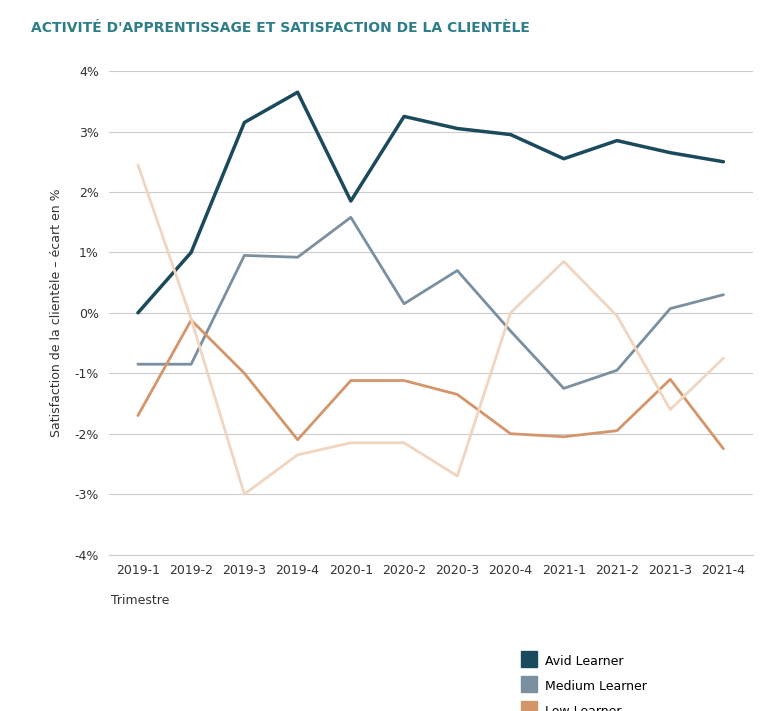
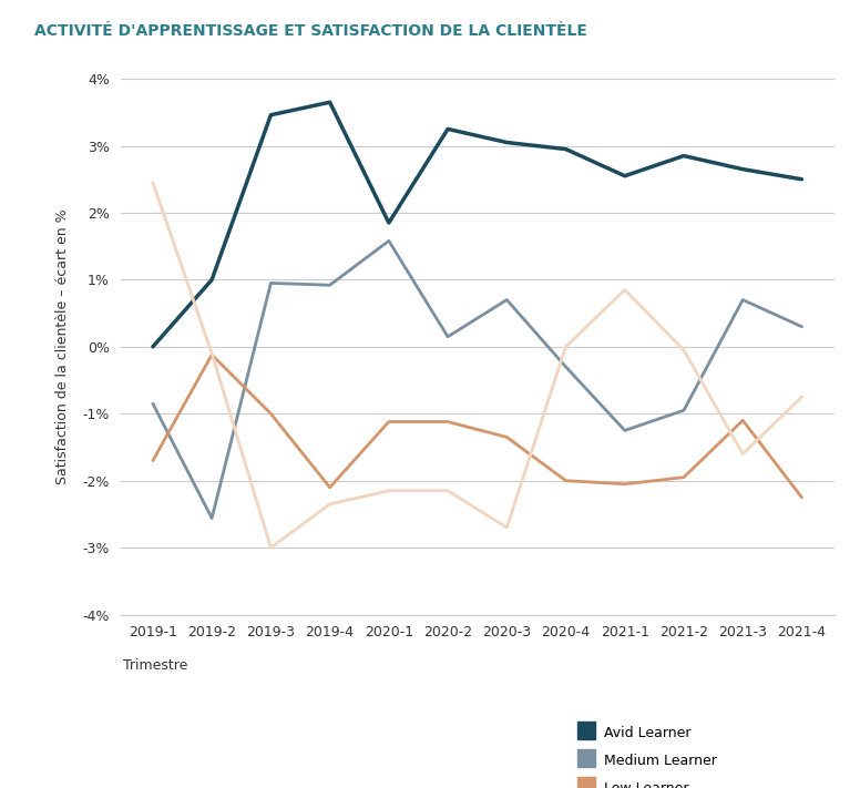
Medium Learner/2019-2: -0.85% -> -2.56%
Avid Learner/2019-3: 3.15% -> 3.46%
Medium Learner/2021-3: 0.07% -> 0.70%
